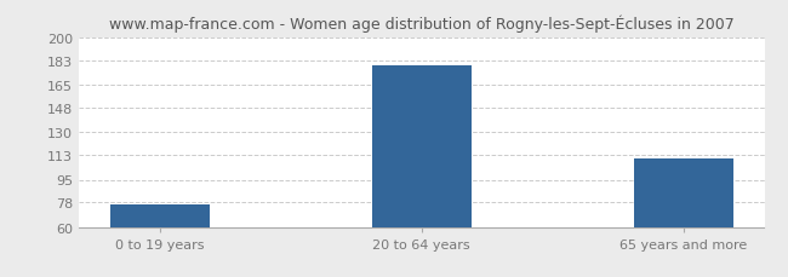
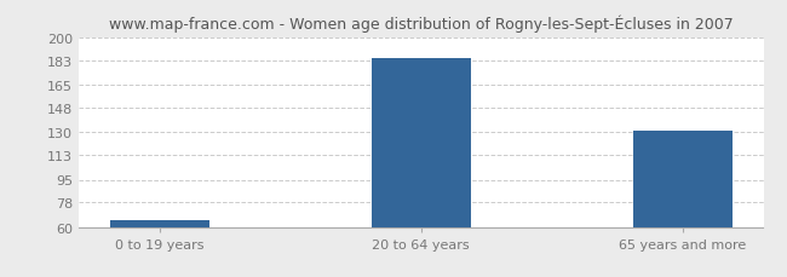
0 to 19 years: 77 -> 65
20 to 64 years: 180 -> 185
65 years and more: 111 -> 131
